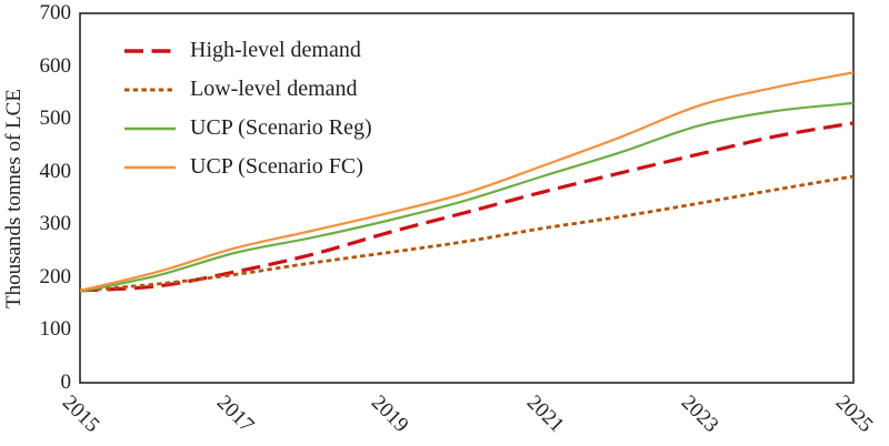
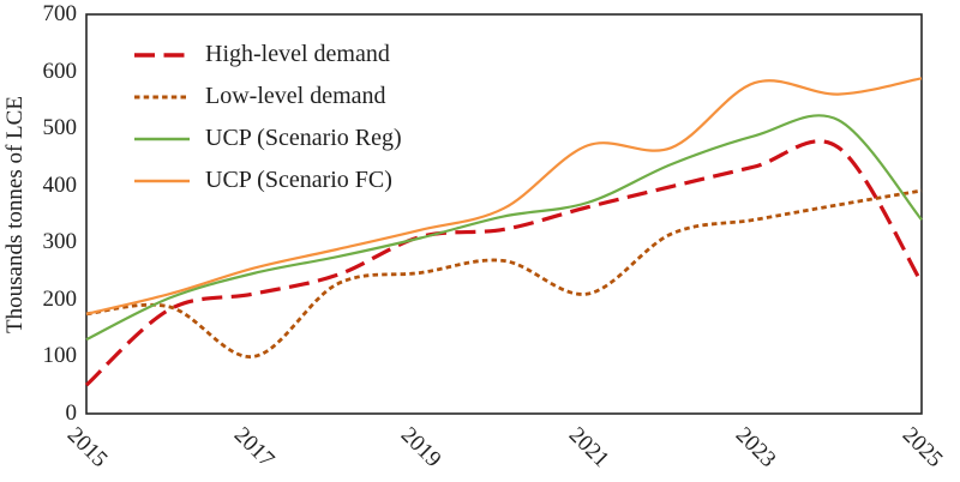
High-level demand/2015: 180 -> 50
UCP (Scenario Reg)/2015: 170 -> 130
Low-level demand/2017: 200 -> 100
High-level demand/2019: 280 -> 310
Low-level demand/2021: 290 -> 210
UCP (Scenario Reg)/2021: 390 -> 370
UCP (Scenario FC)/2021: 410 -> 470
UCP (Scenario FC)/2023: 520 -> 580
High-level demand/2025: 490 -> 230
UCP (Scenario Reg)/2025: 530 -> 340
